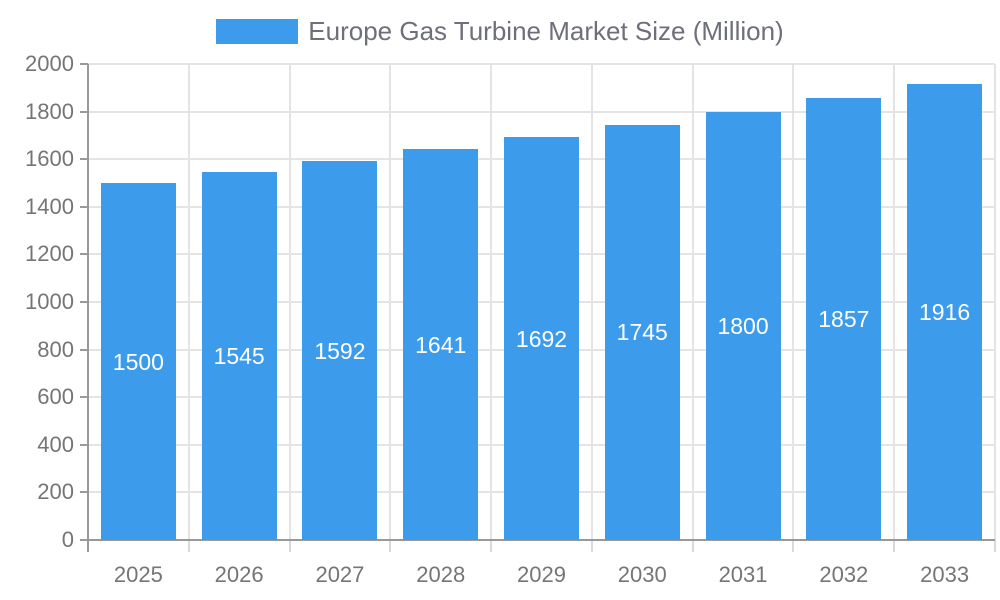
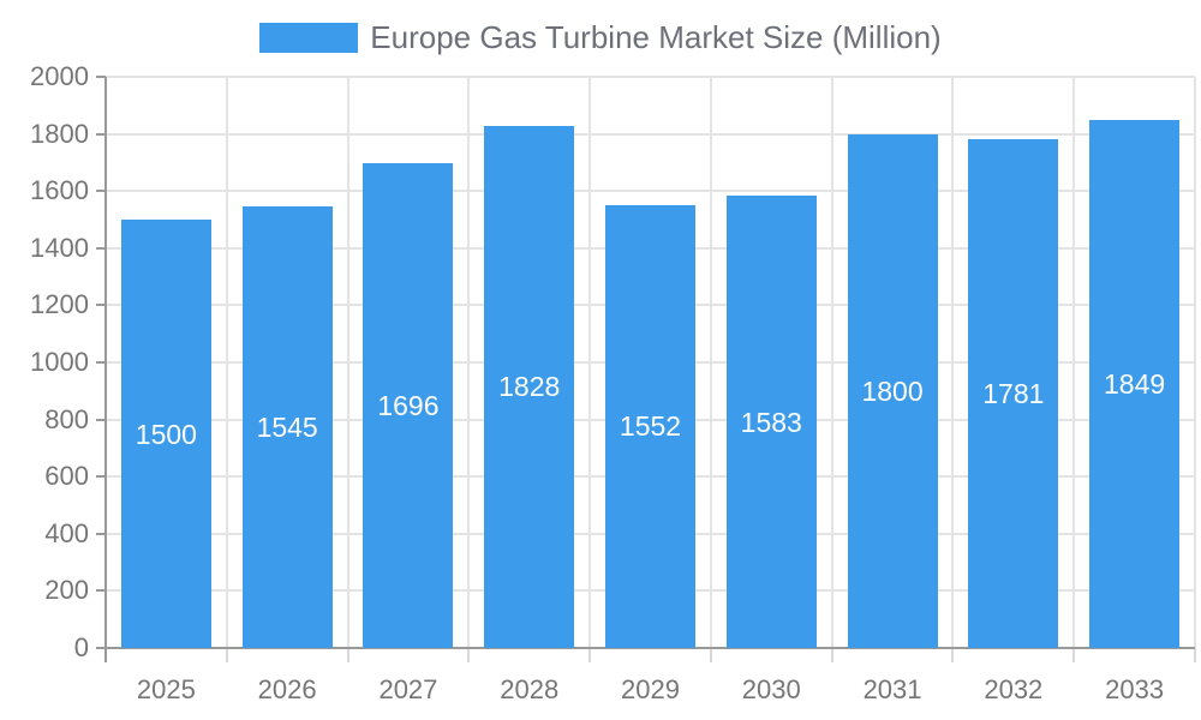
2027: 1592 -> 1696
2028: 1641 -> 1828
2029: 1692 -> 1552
2030: 1745 -> 1583
2032: 1857 -> 1781
2033: 1916 -> 1849
